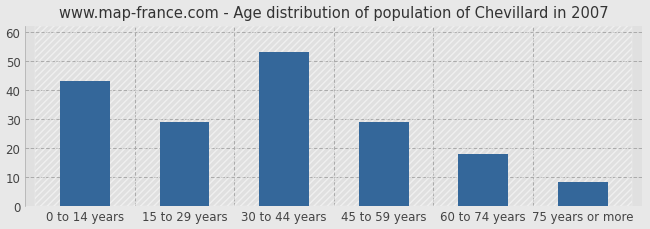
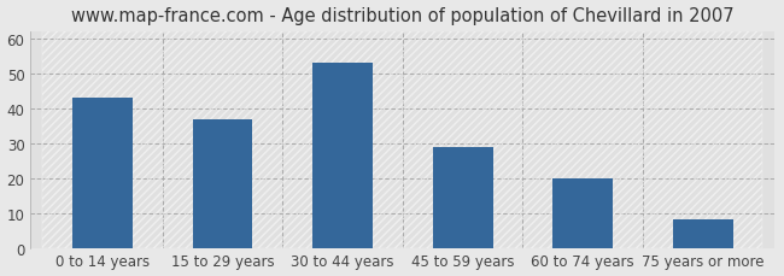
15 to 29 years: 29 -> 37
60 to 74 years: 18 -> 20
